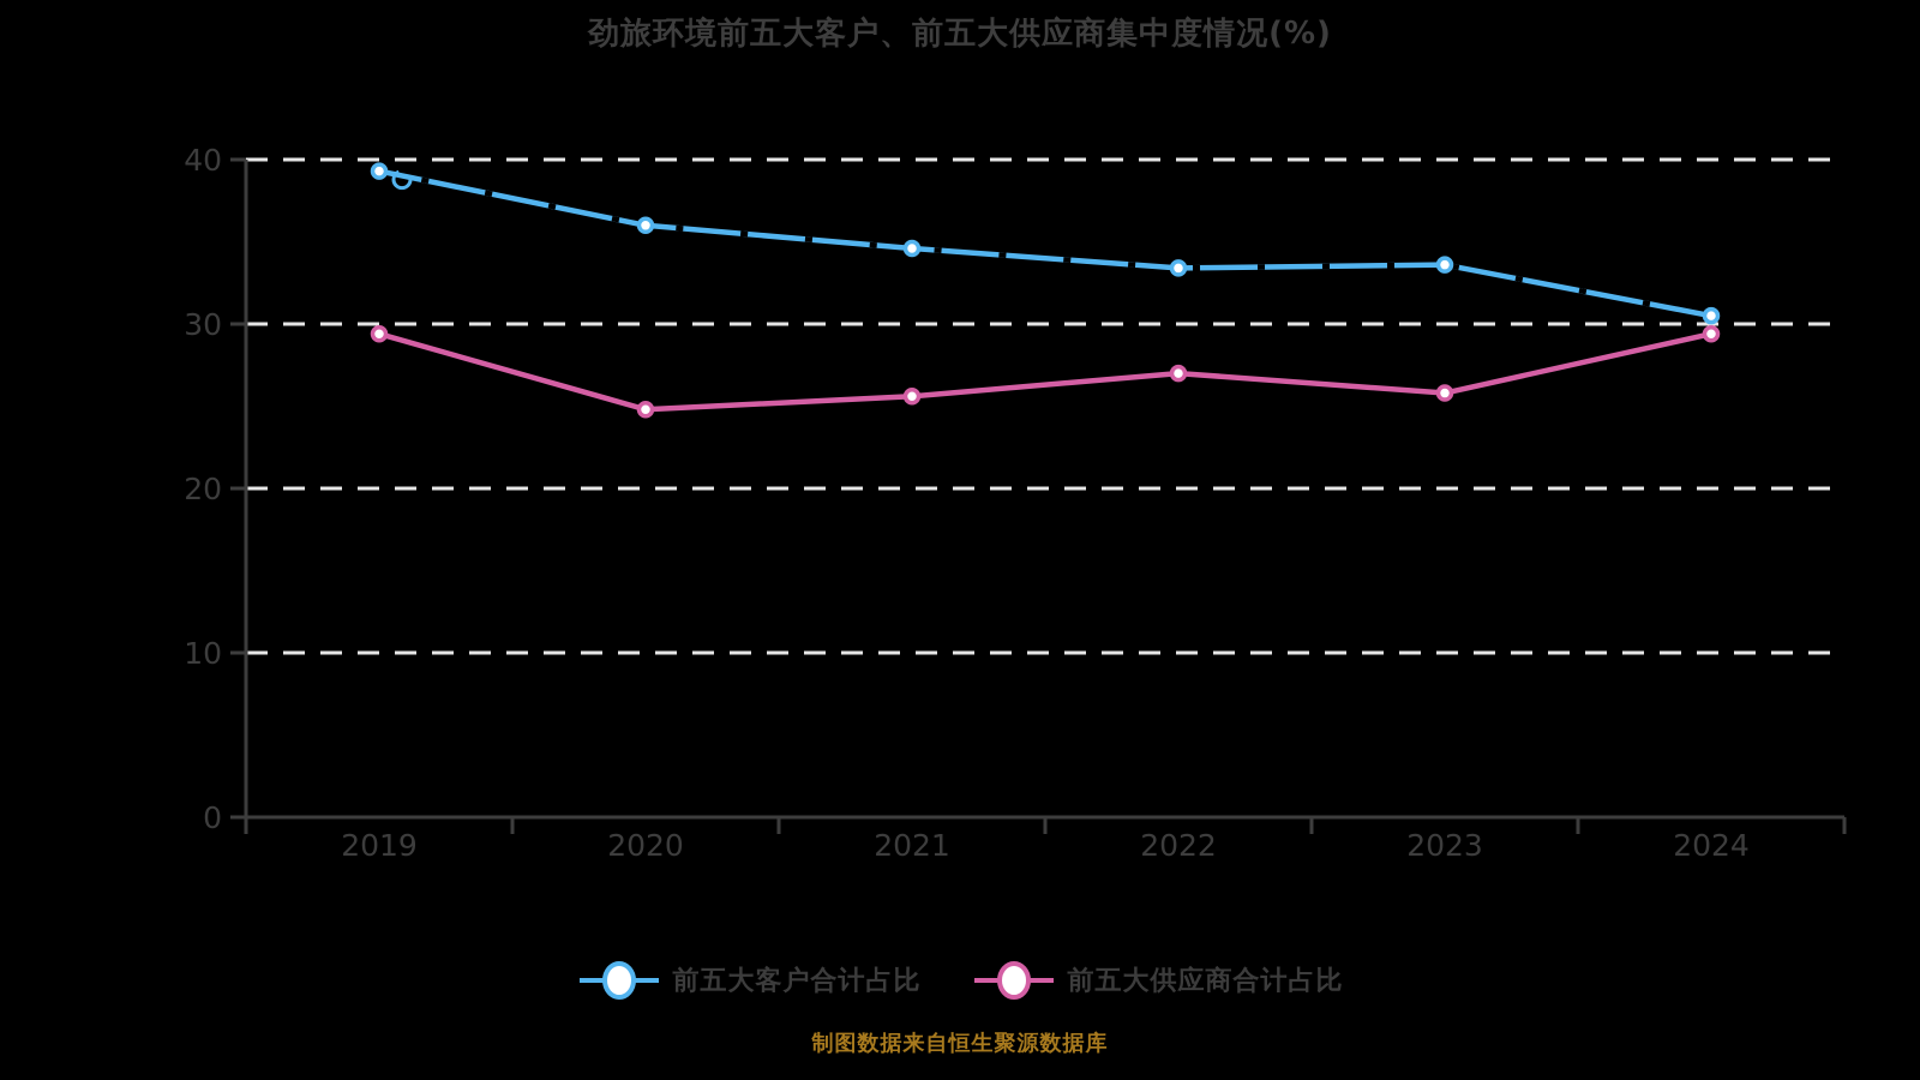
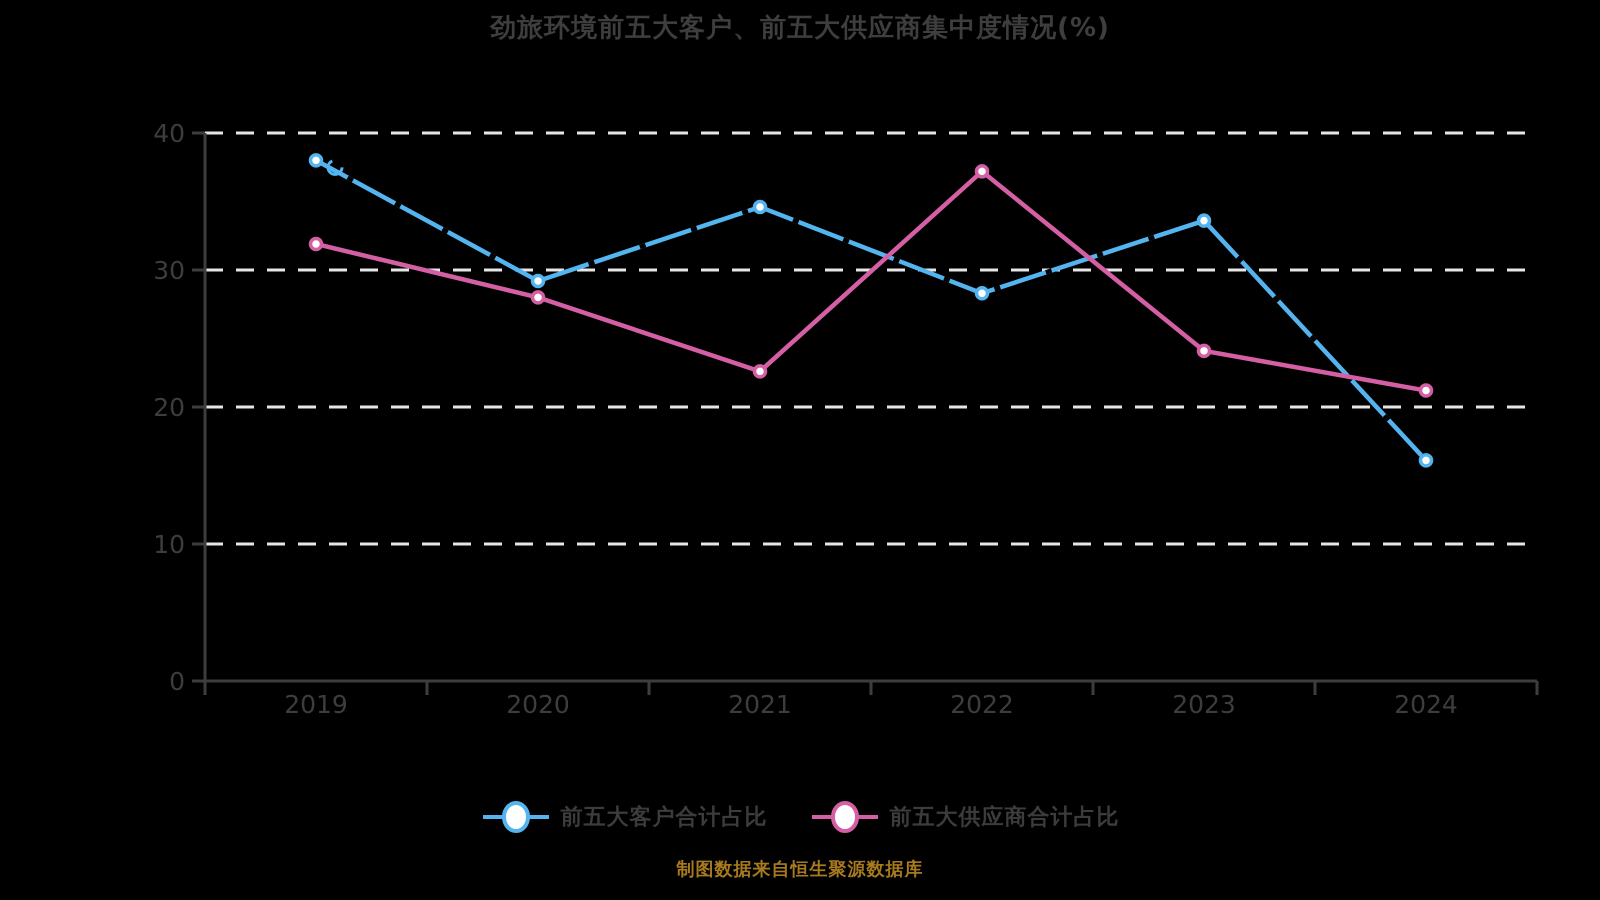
前五大客户合计占比/2019: 39.3 -> 38.0
前五大供应商合计占比/2019: 29.4 -> 31.9
前五大客户合计占比/2020: 36.0 -> 29.2
前五大供应商合计占比/2020: 24.8 -> 28.0
前五大供应商合计占比/2021: 25.6 -> 22.6
前五大客户合计占比/2022: 33.4 -> 28.3
前五大供应商合计占比/2022: 27.0 -> 37.2
前五大供应商合计占比/2023: 25.8 -> 24.1
前五大客户合计占比/2024: 30.5 -> 16.1
前五大供应商合计占比/2024: 29.4 -> 21.2
